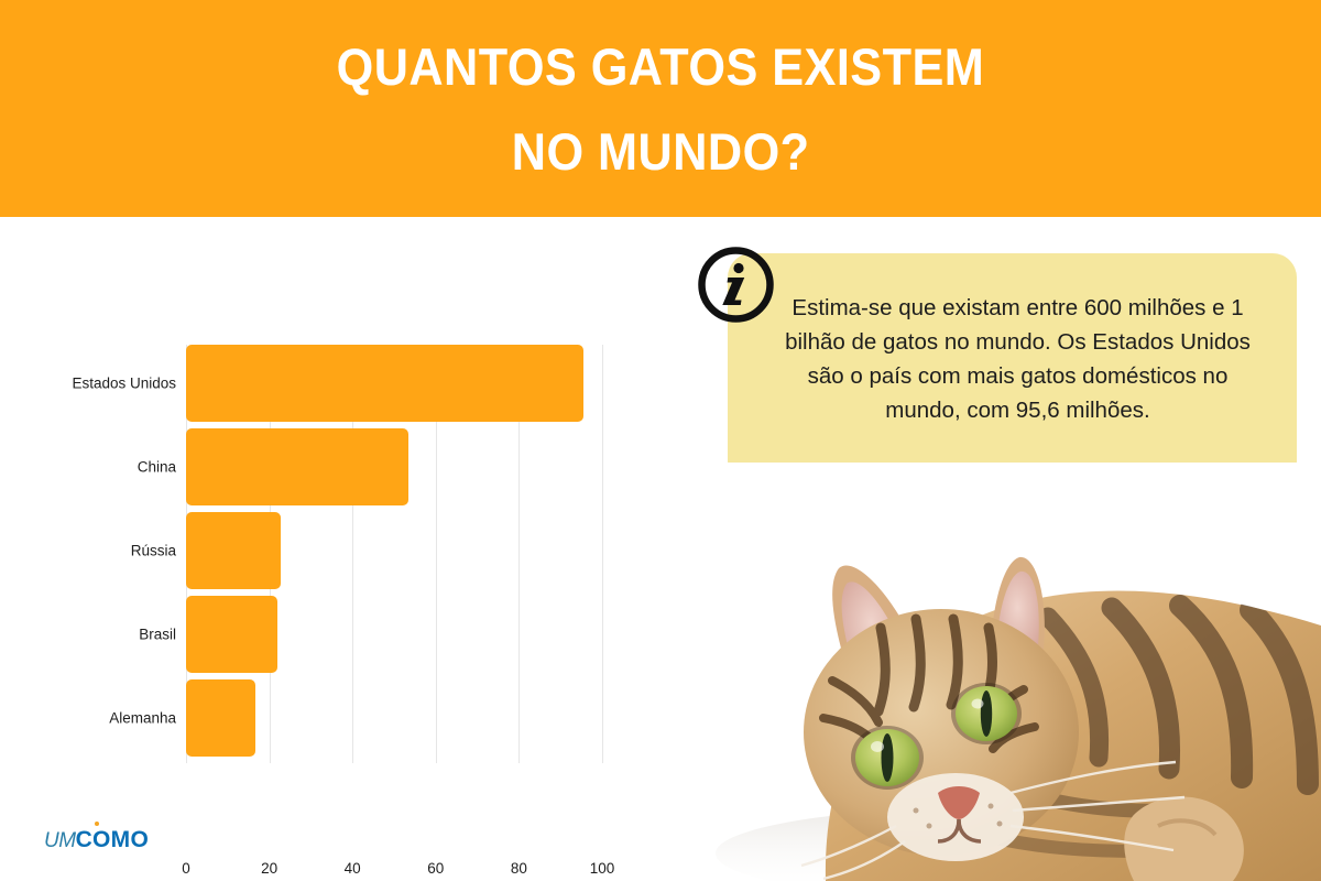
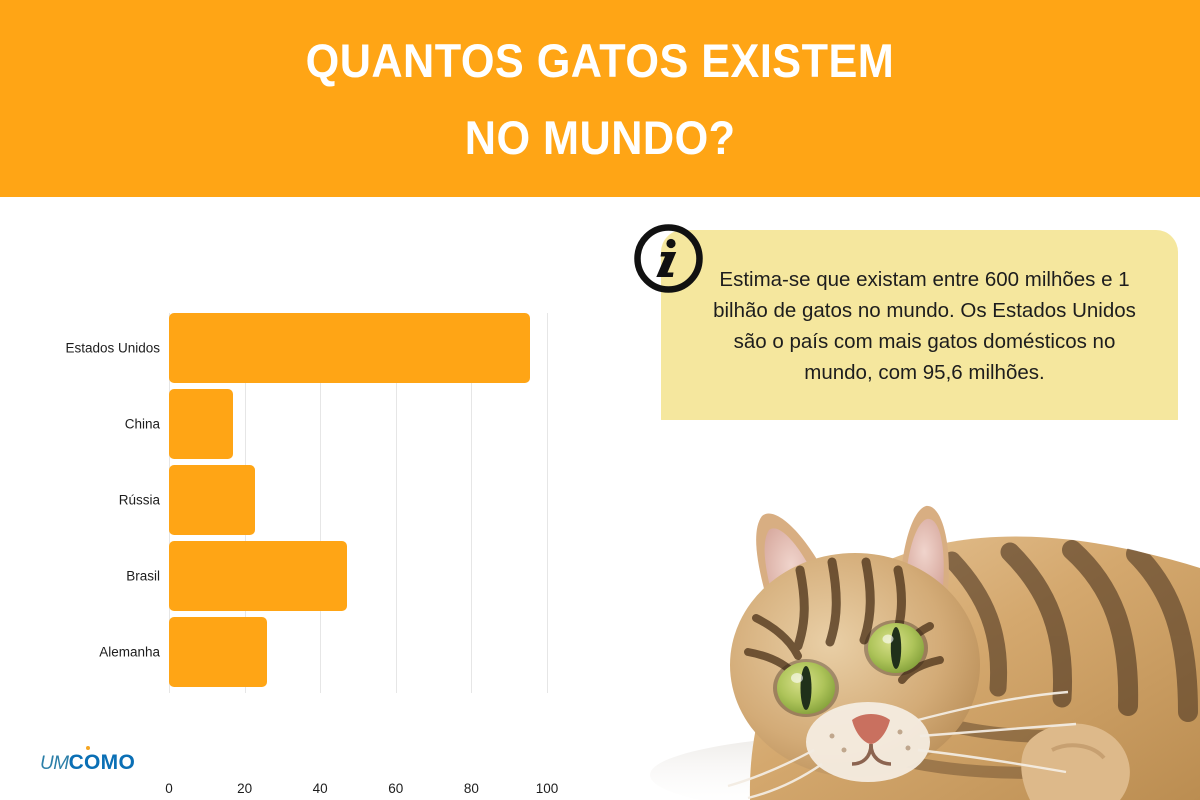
China: 53 -> 17
Brasil: 22 -> 47
Alemanha: 17 -> 26
